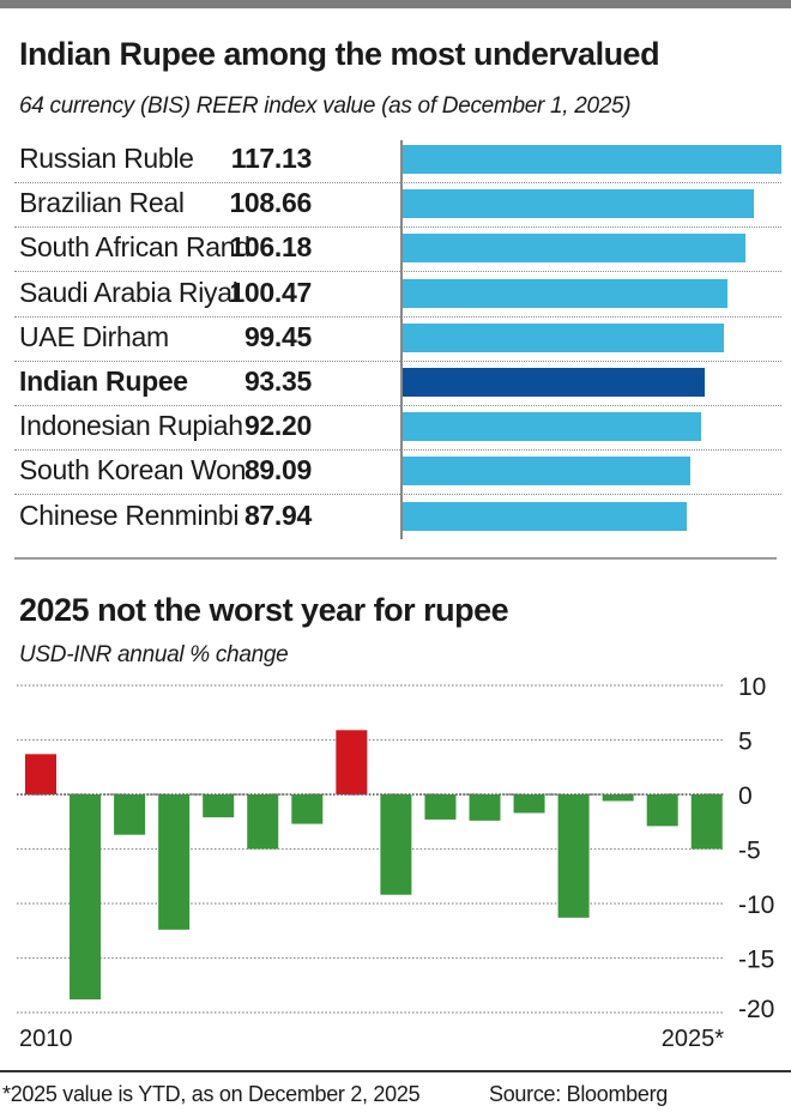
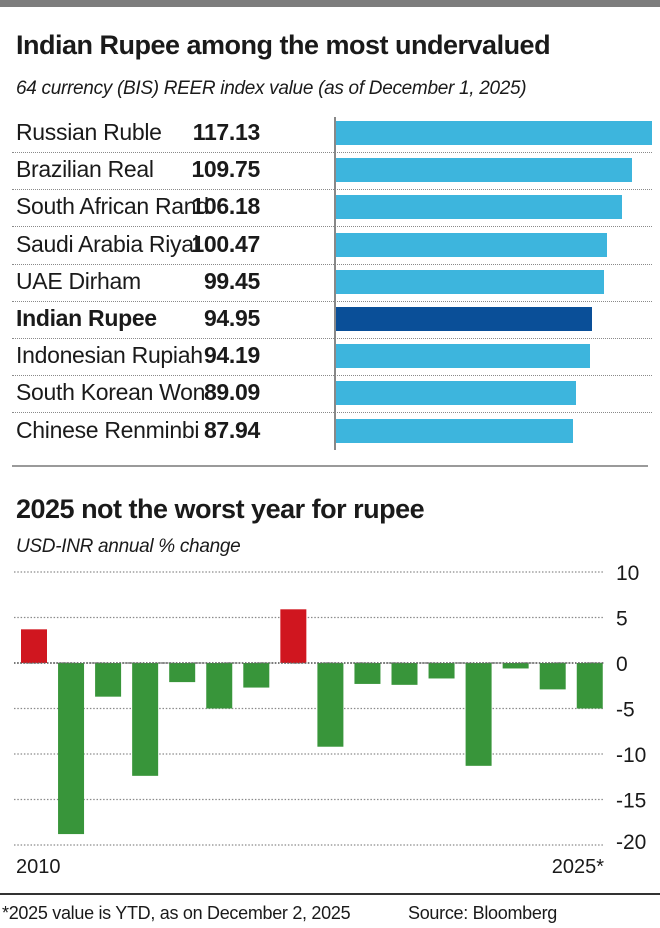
Indian Rupee among the most undervalued/Brazilian Real: 108.66 -> 109.75
Indian Rupee among the most undervalued/Indian Rupee: 93.35 -> 94.95
Indian Rupee among the most undervalued/Indonesian Rupiah: 92.20 -> 94.19
